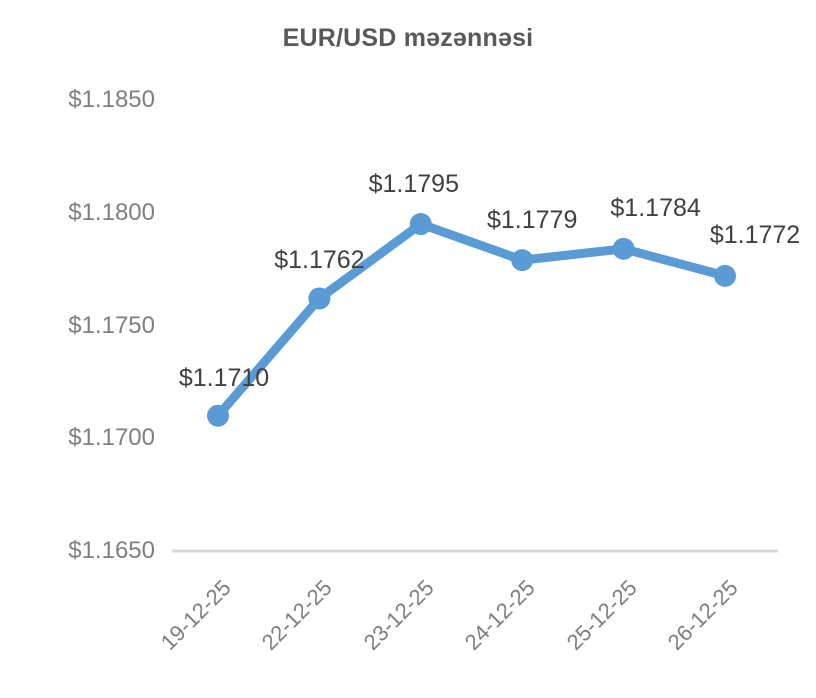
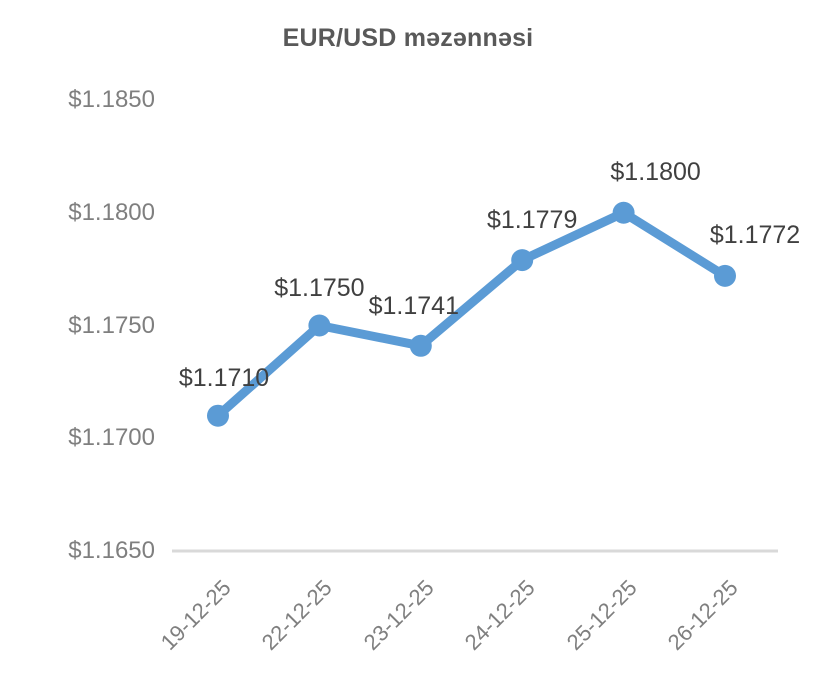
22-12-25: $1.1762 -> $1.1750
23-12-25: $1.1795 -> $1.1741
25-12-25: $1.1784 -> $1.1800
